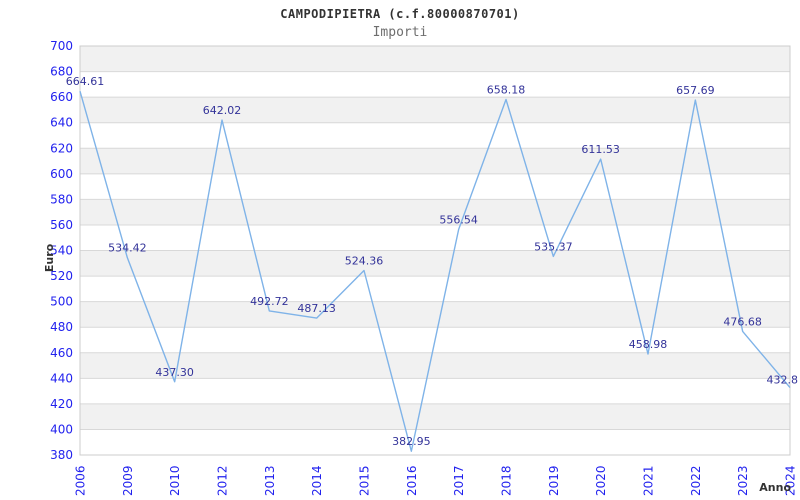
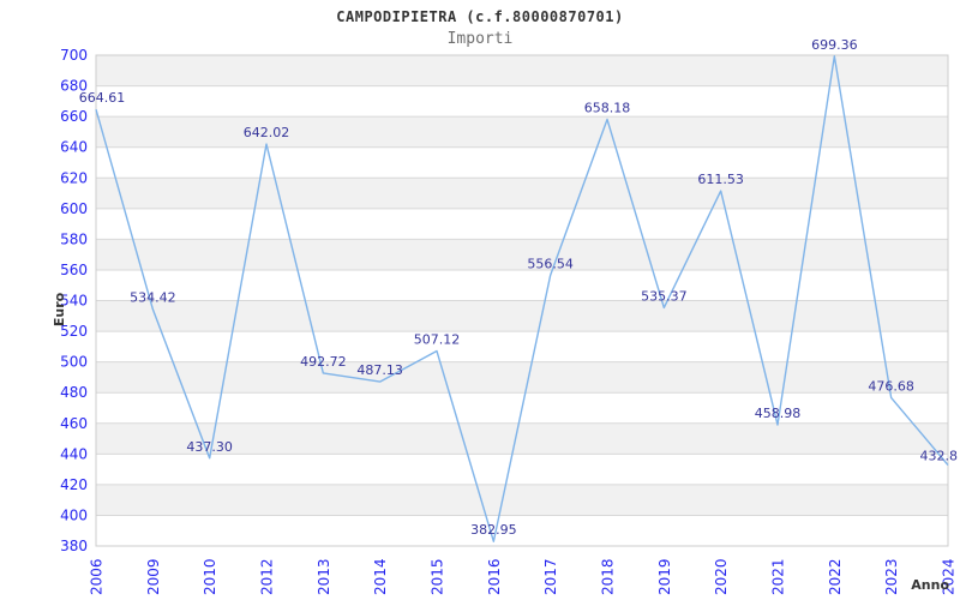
2015: 524.36 -> 507.12
2022: 657.69 -> 699.36
